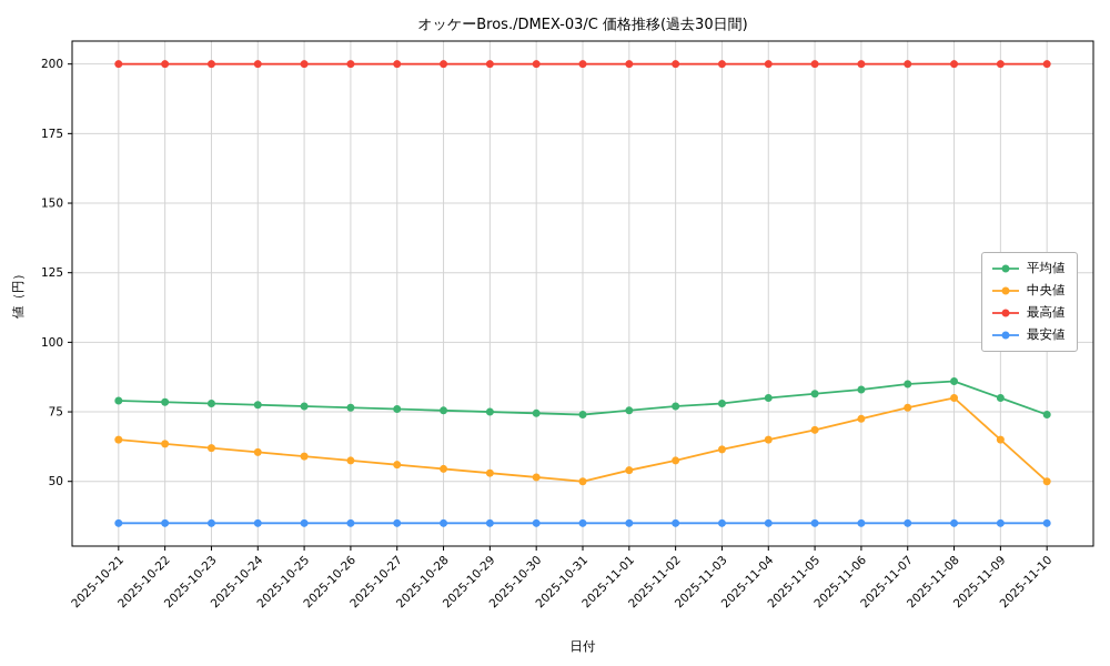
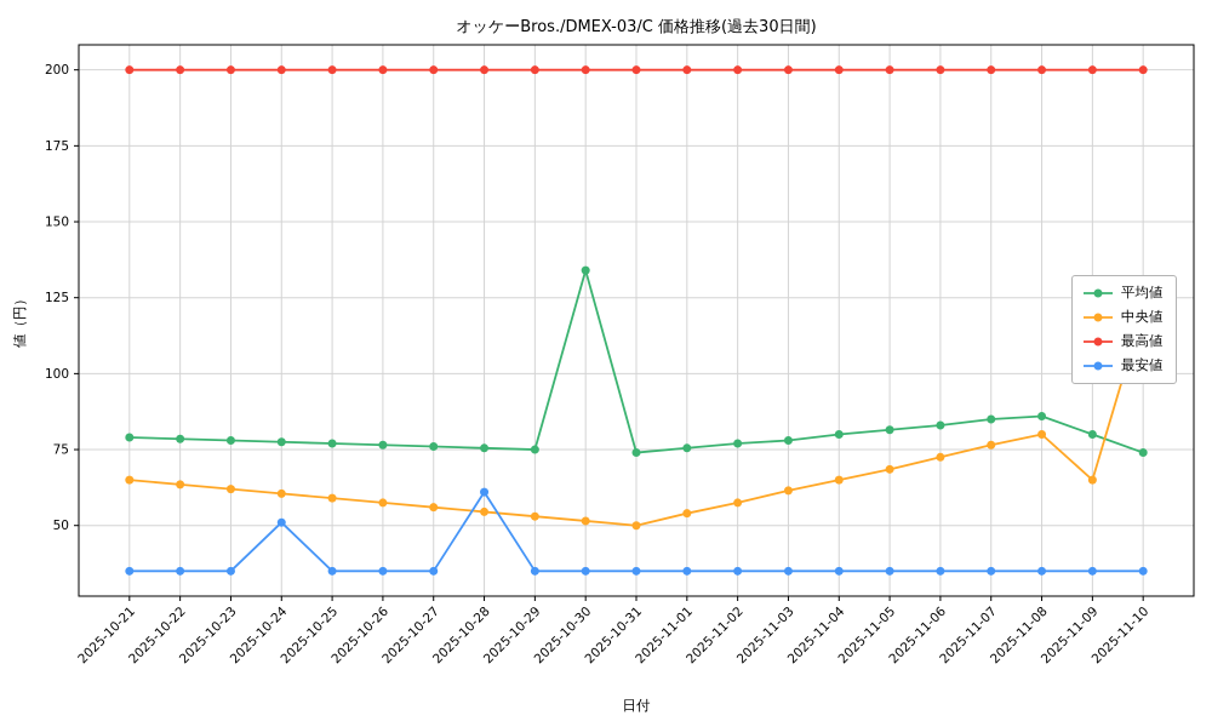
最安値/2025-10-24: 35 -> 51
最安値/2025-10-28: 35 -> 61
平均値/2025-10-30: 74 -> 134
中央値/2025-11-10: 50 -> 121
